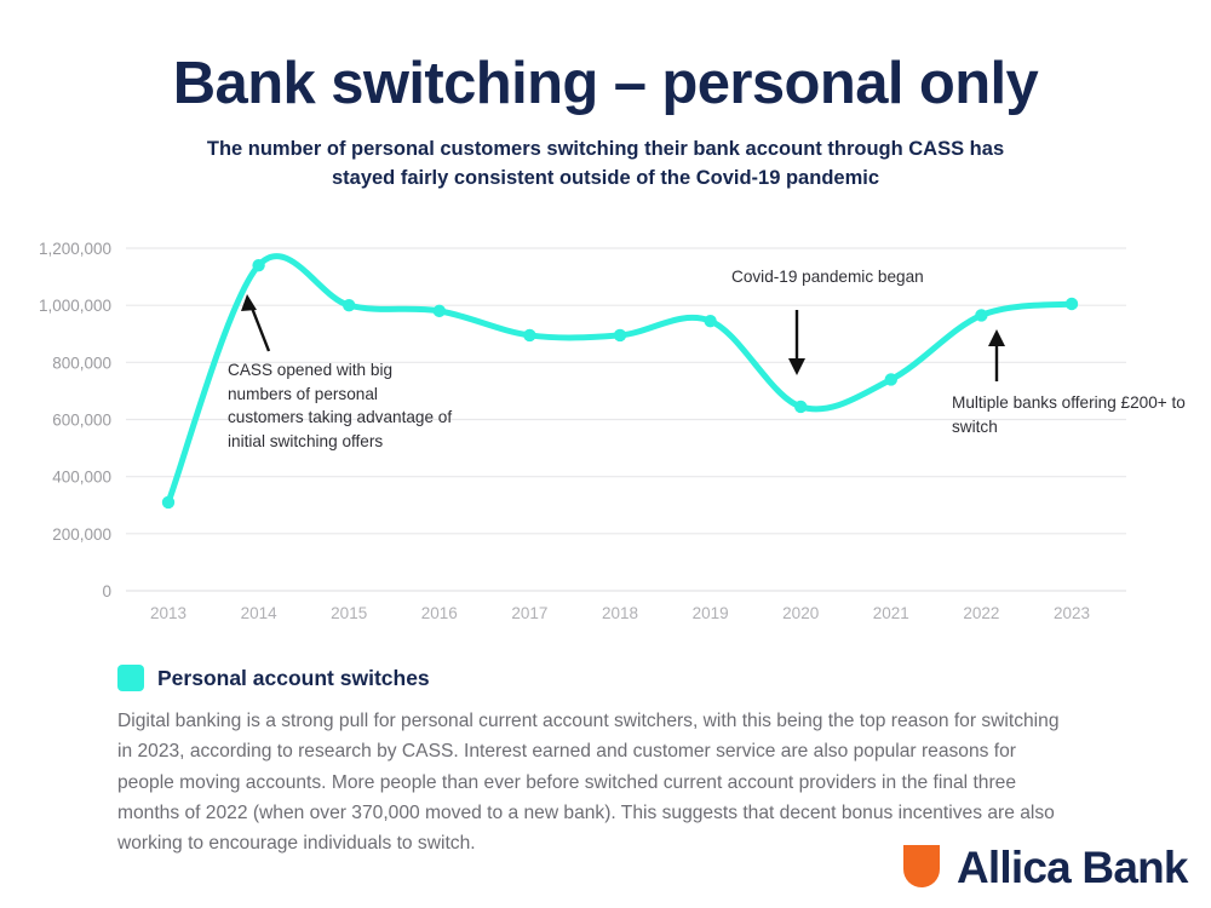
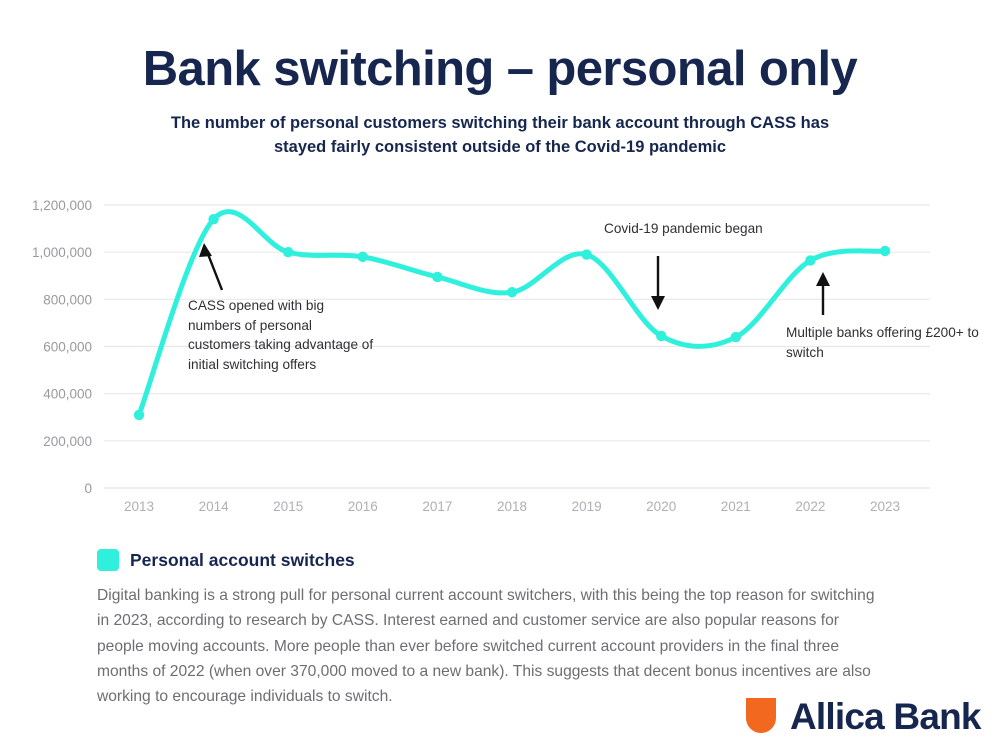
2018: 900000 -> 830000
2019: 940000 -> 990000
2021: 740000 -> 640000
